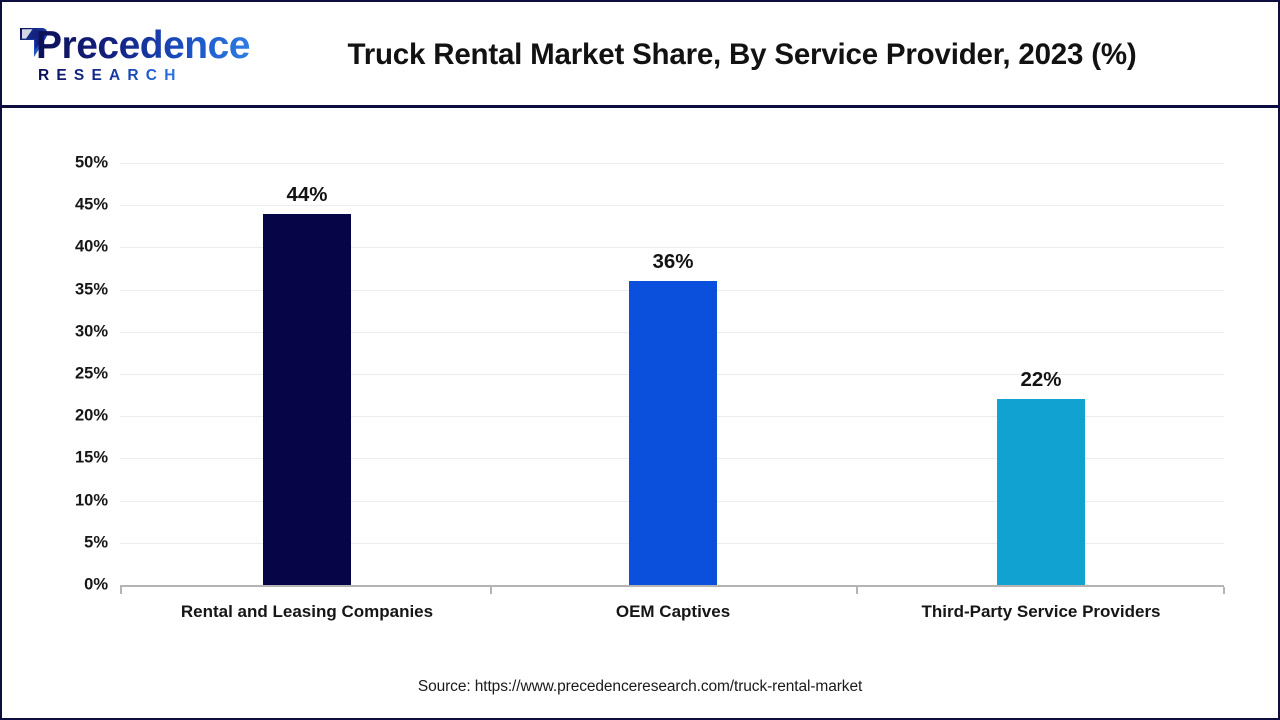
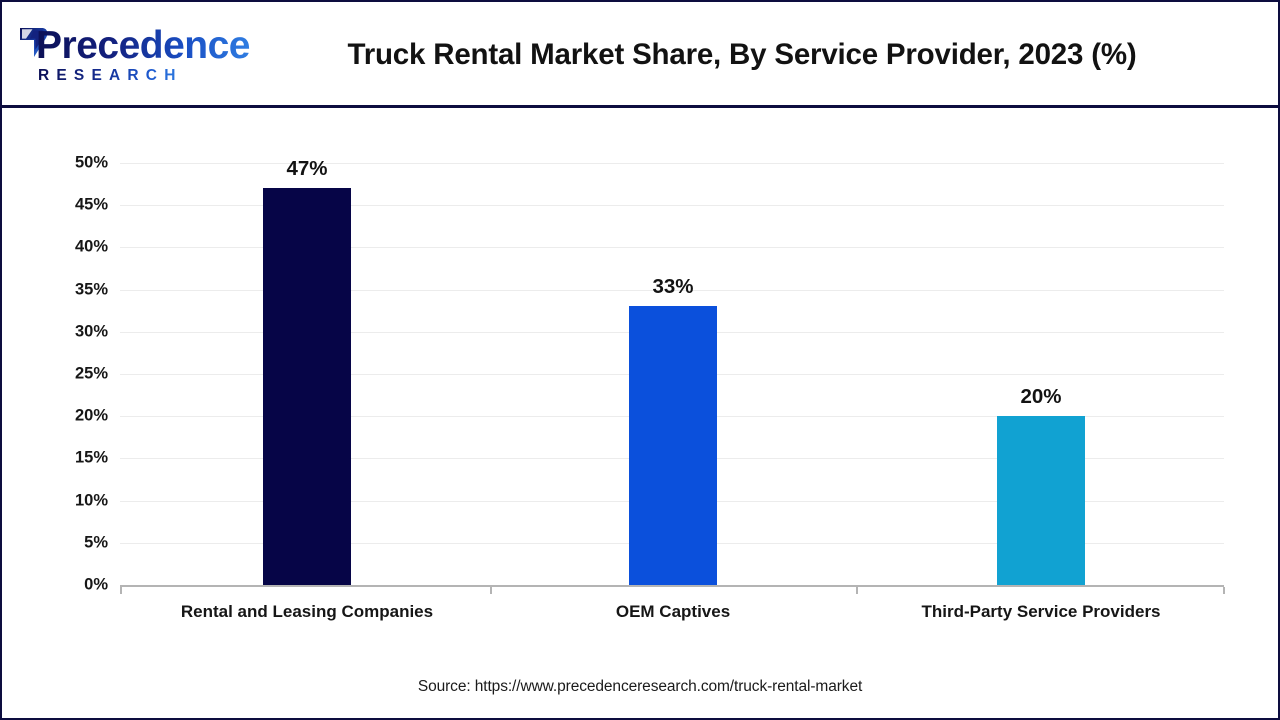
Rental and Leasing Companies: 44% -> 47%
OEM Captives: 36% -> 33%
Third-Party Service Providers: 22% -> 20%
